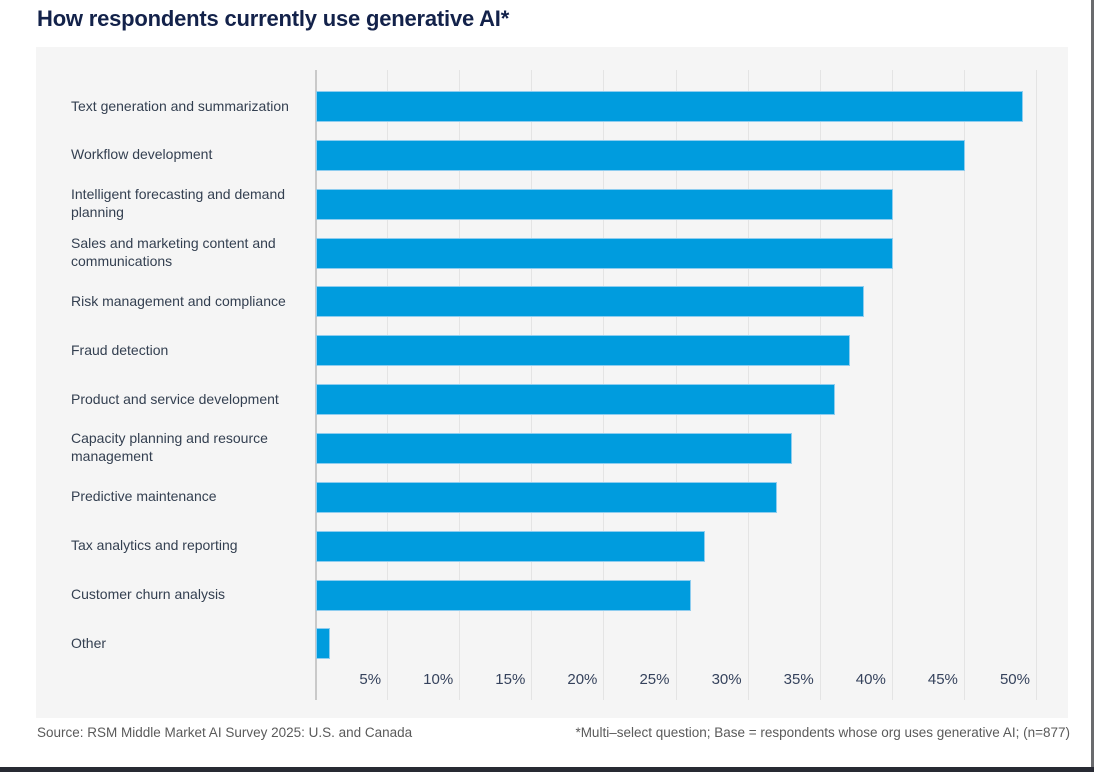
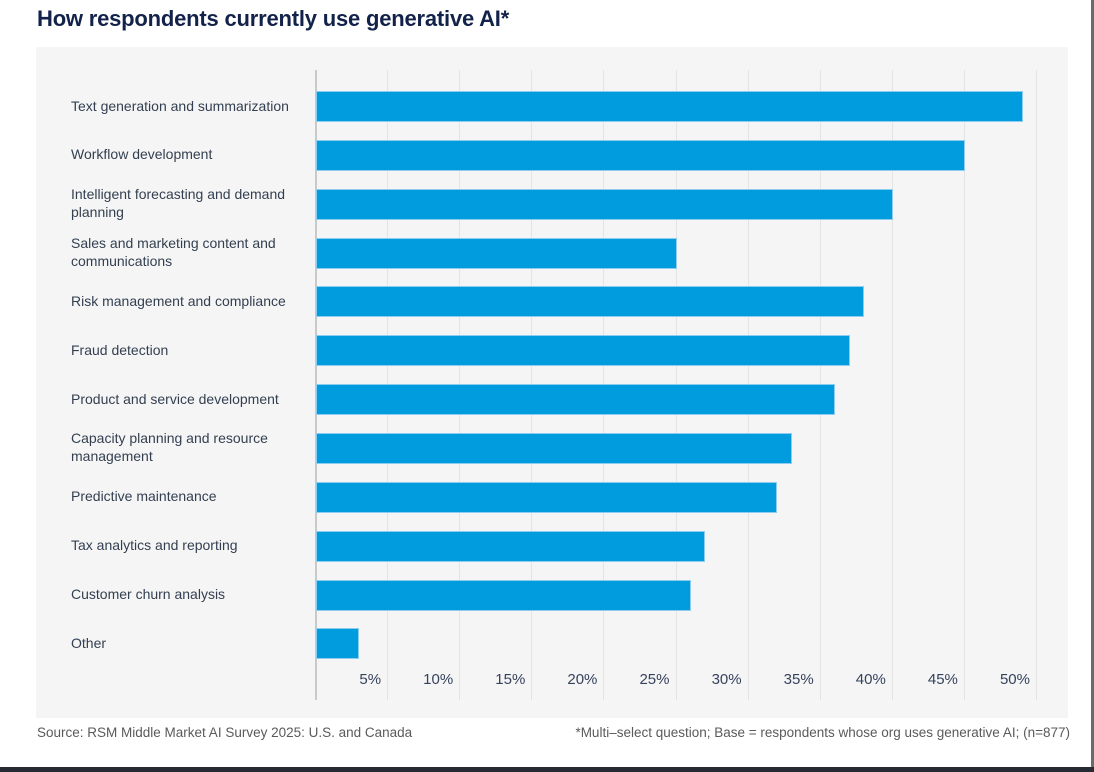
Sales and marketing content and communications: 40% -> 25%
Other: 1% -> 3%
